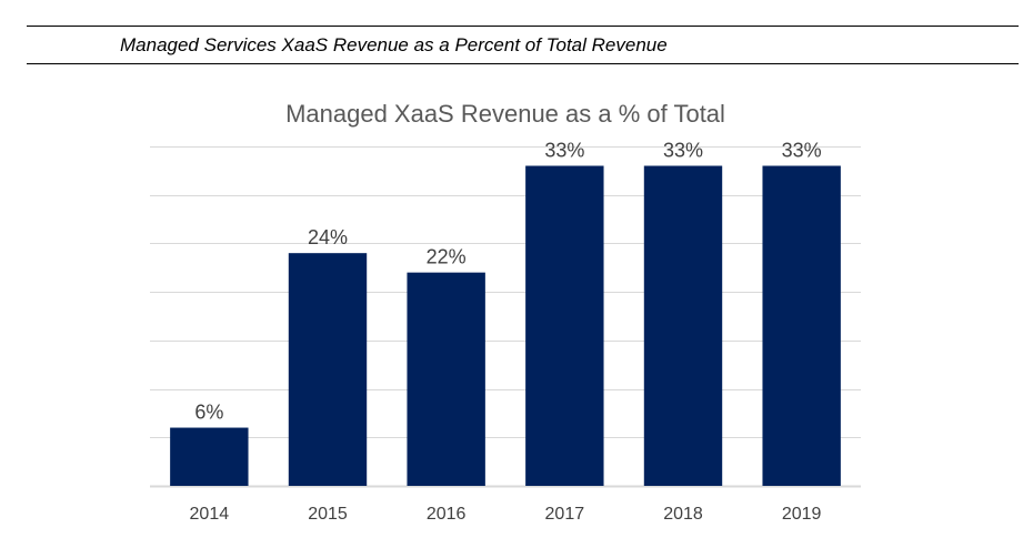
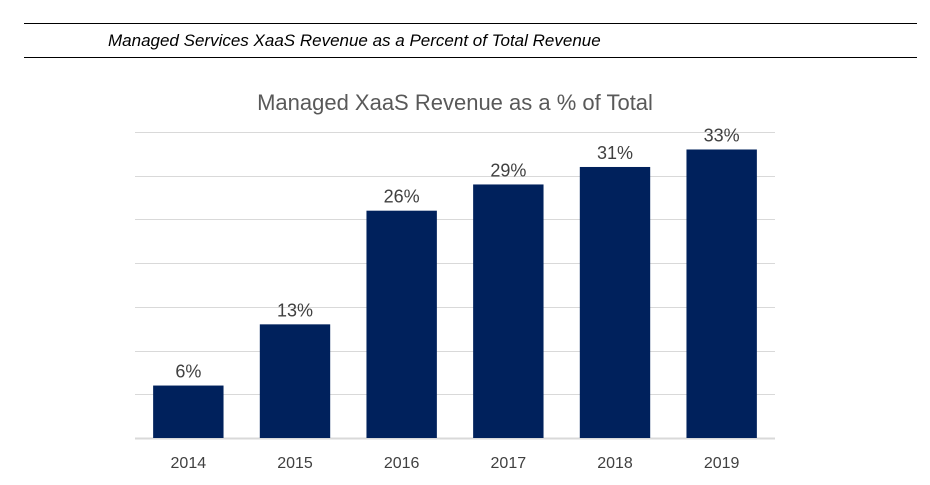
2015: 24% -> 13%
2016: 22% -> 26%
2017: 33% -> 29%
2018: 33% -> 31%
